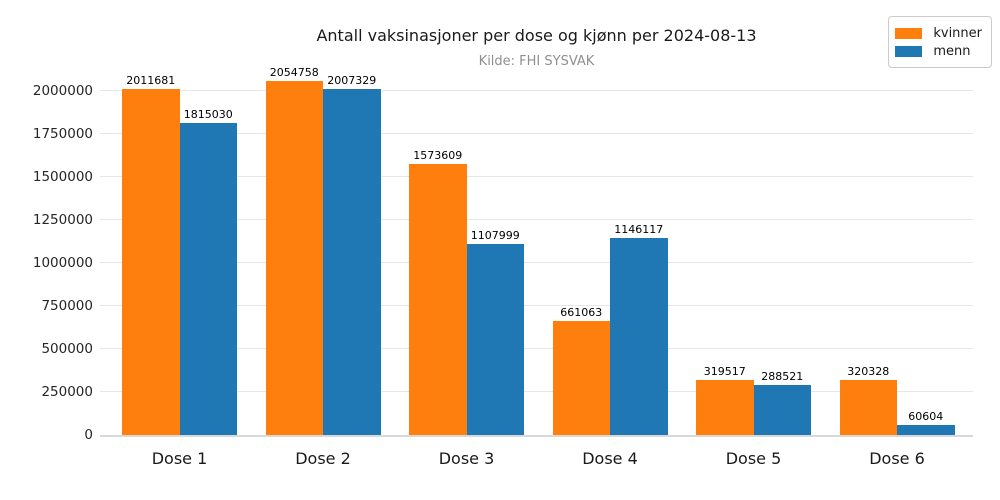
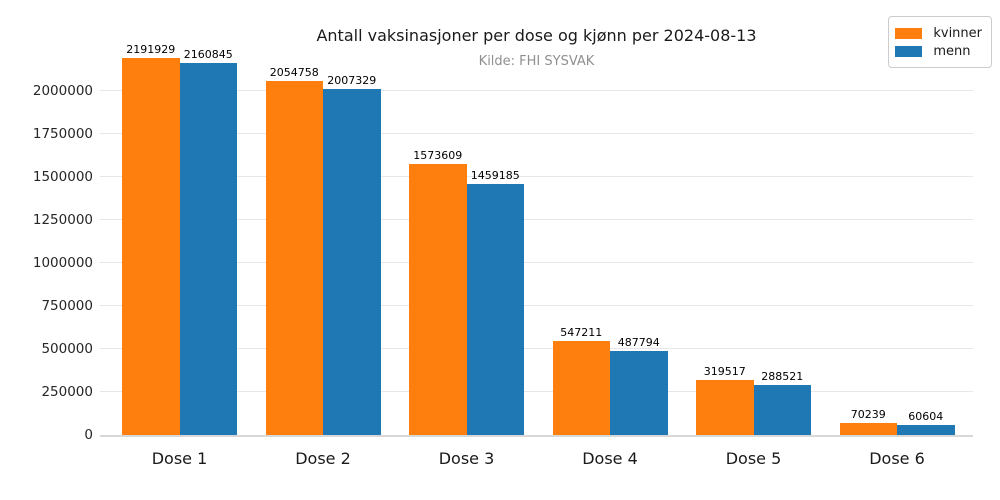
kvinner/Dose 1: 2011681 -> 2191929
menn/Dose 1: 1815030 -> 2160845
menn/Dose 3: 1107999 -> 1459185
kvinner/Dose 4: 661063 -> 547211
menn/Dose 4: 1146117 -> 487794
kvinner/Dose 6: 320328 -> 70239
